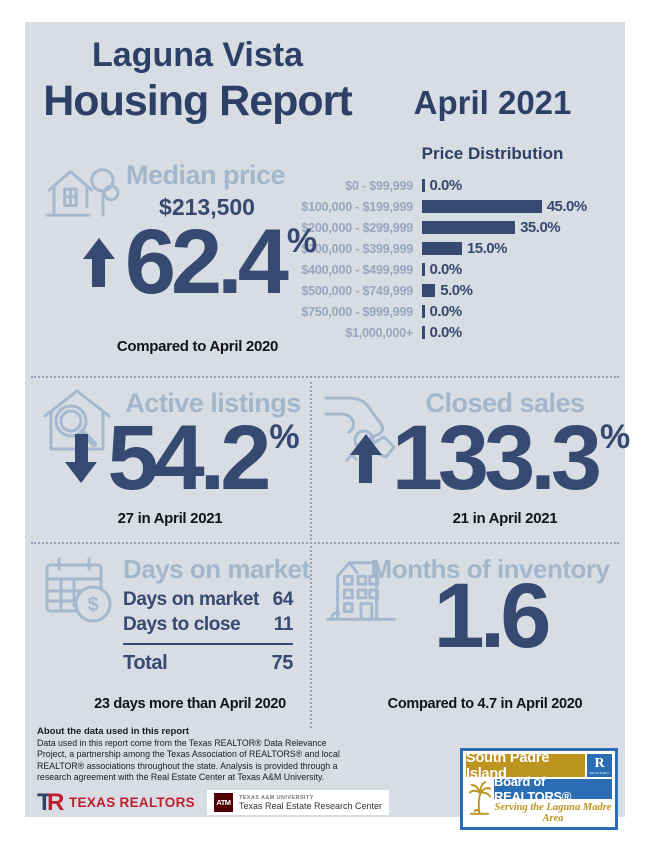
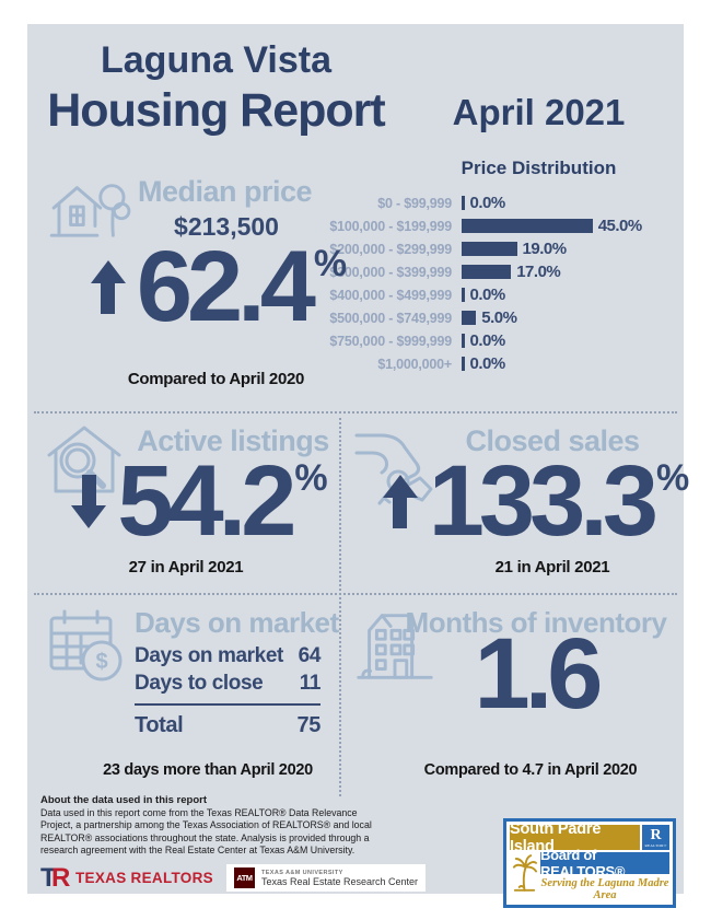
$200,000 - $299,999: 35.0% -> 19.0%
$300,000 - $399,999: 15.0% -> 17.0%
